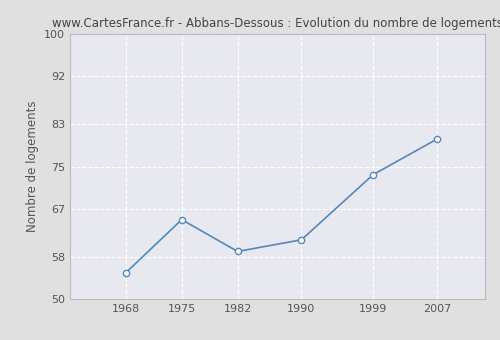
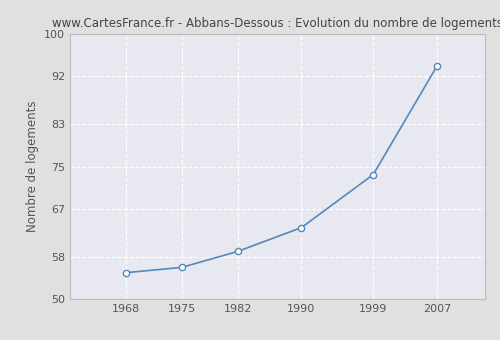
1975: 65.0 -> 56.0
1990: 61.2 -> 63.5
2007: 80.2 -> 94.0
